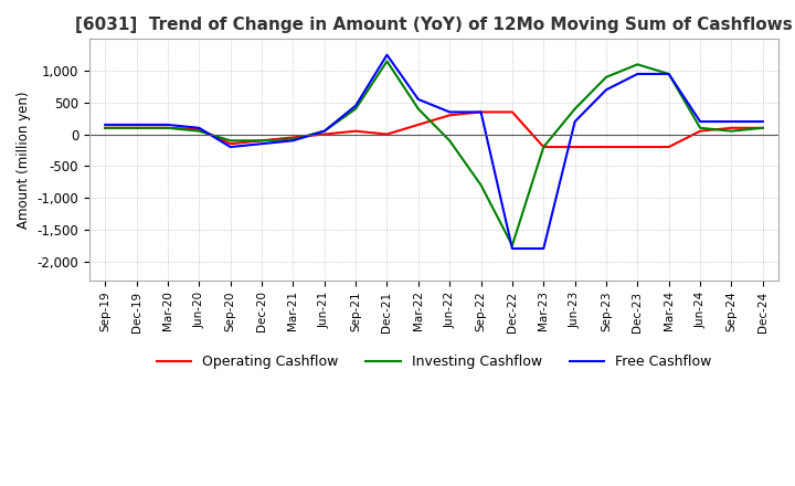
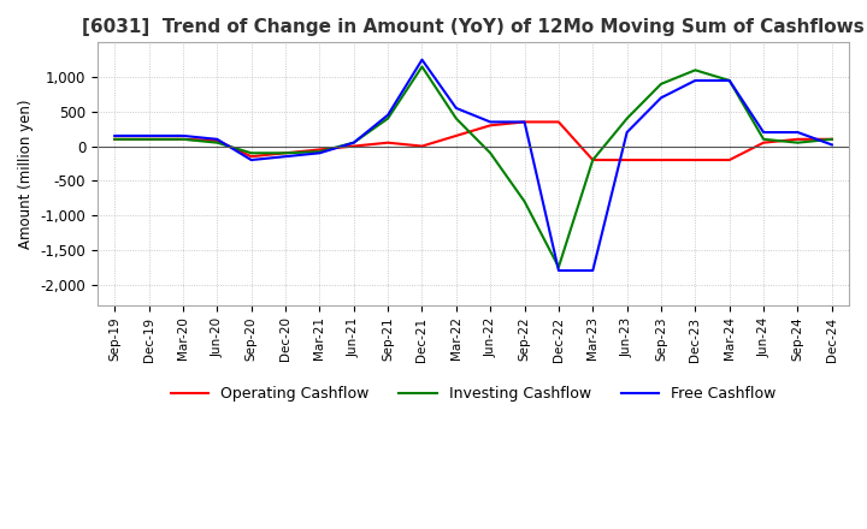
Free Cashflow/Dec-24: 200 -> 20
